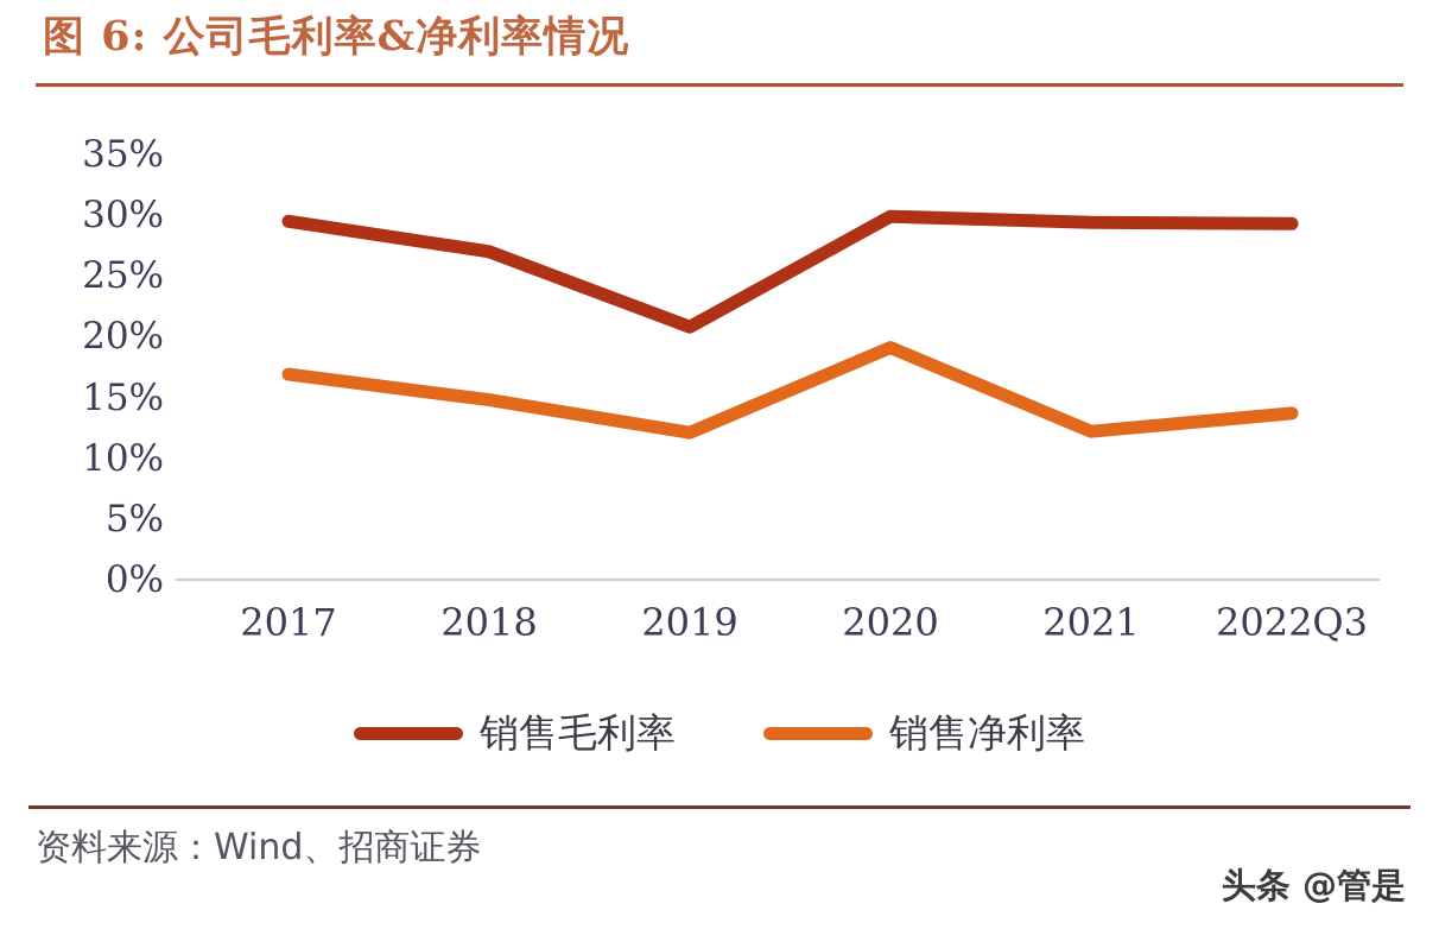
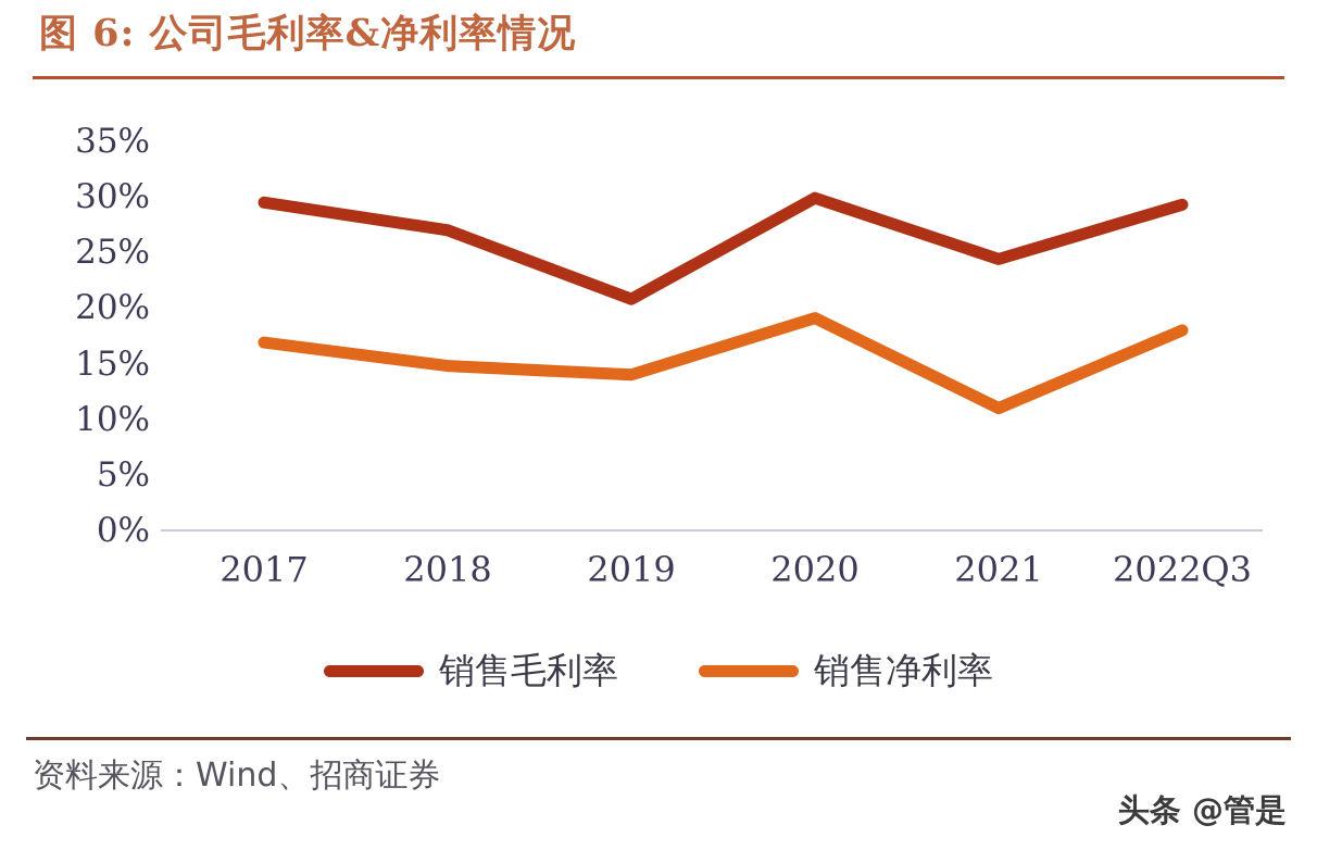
销售净利率/2019: 12.1% -> 14.0%
销售毛利率/2021: 29.4% -> 24.4%
销售净利率/2021: 12.2% -> 11.0%
销售净利率/2022Q3: 13.7% -> 18.0%
